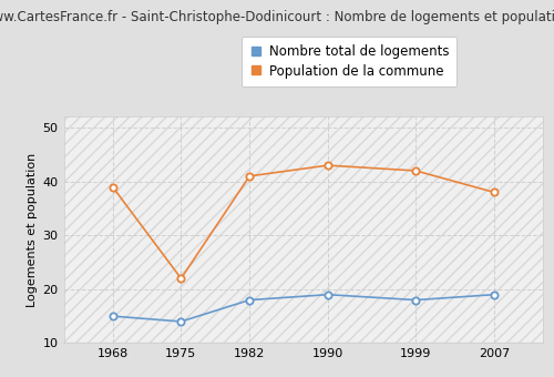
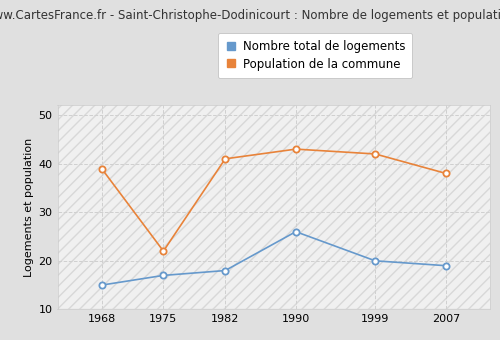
Nombre total de logements/1975: 14 -> 17
Nombre total de logements/1990: 19 -> 26
Nombre total de logements/1999: 18 -> 20
